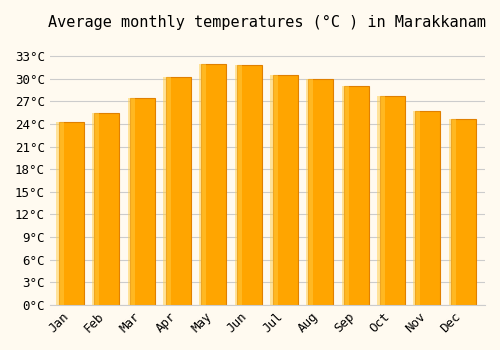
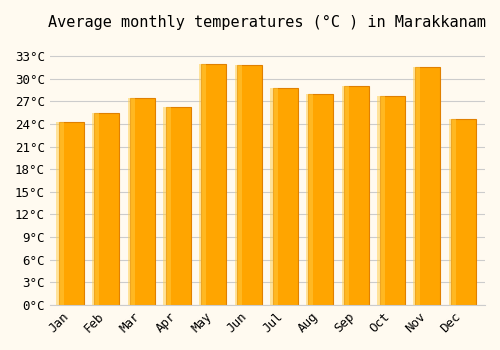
Apr: 30.2°C -> 26.2°C
Jul: 30.5°C -> 28.8°C
Aug: 29.9°C -> 28.0°C
Nov: 25.7°C -> 31.6°C
